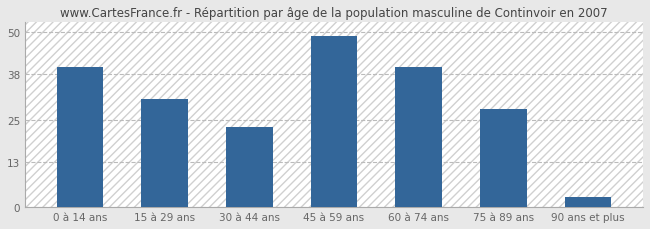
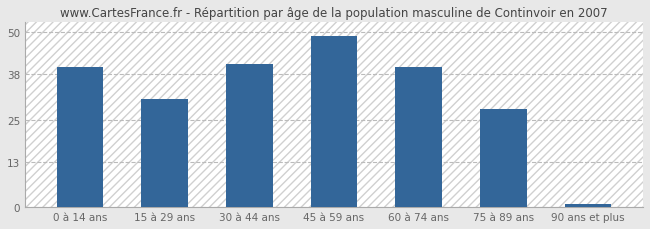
30 à 44 ans: 23 -> 41
90 ans et plus: 3 -> 1
